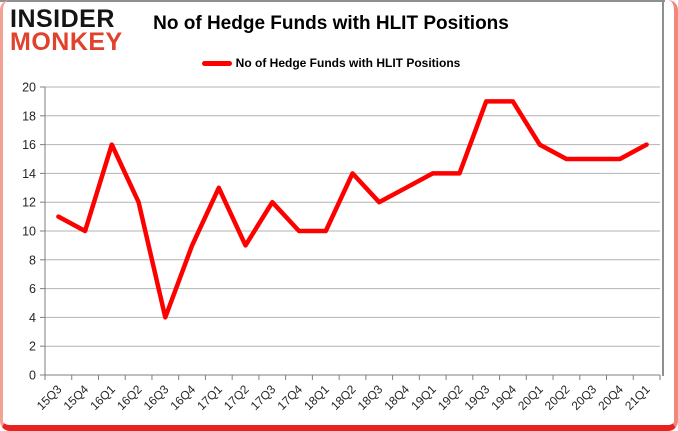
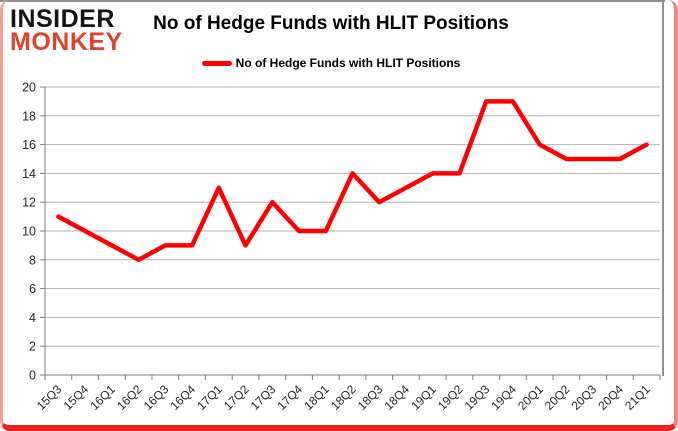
16Q1: 16 -> 9
16Q2: 12 -> 8
16Q3: 4 -> 9
